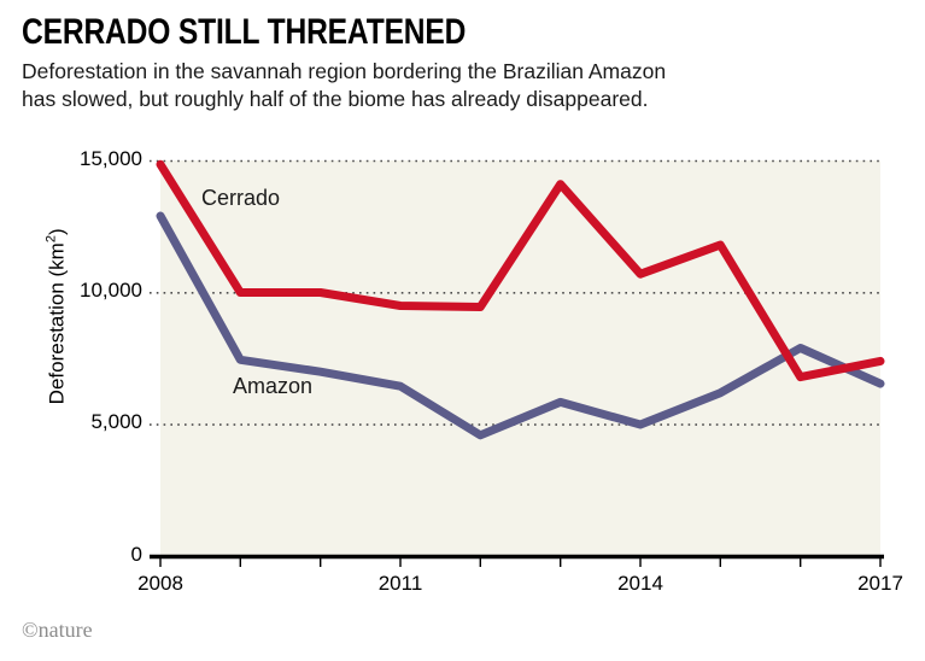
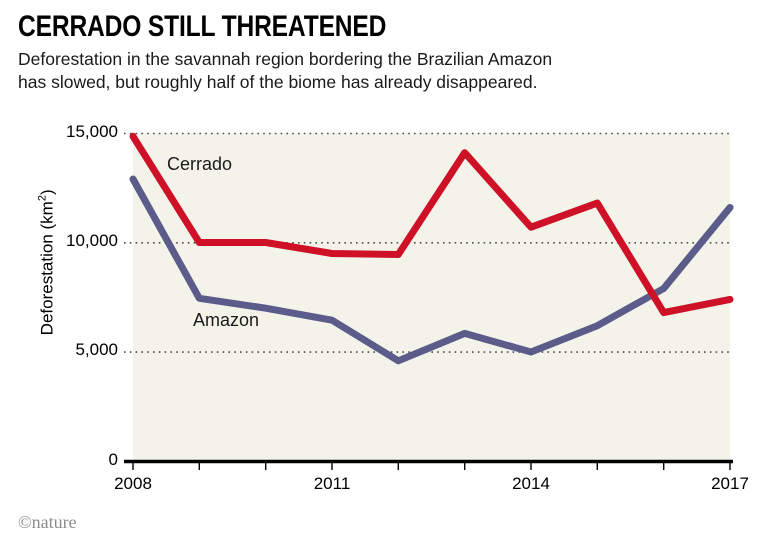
Amazon/2017: 6600 -> 11600
